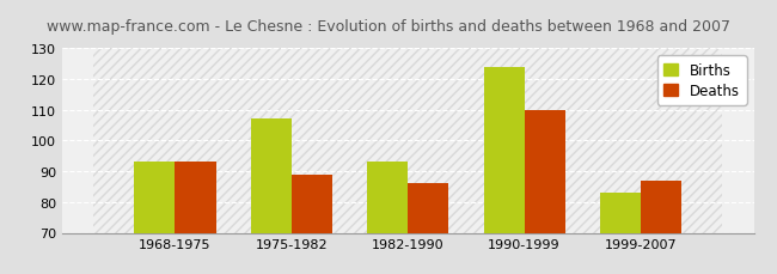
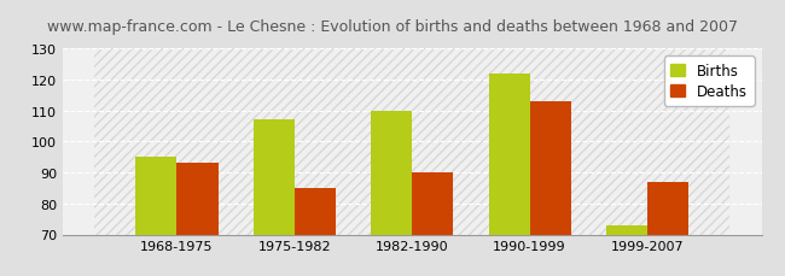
Births/1968-1975: 93 -> 95
Deaths/1975-1982: 89 -> 85
Births/1982-1990: 93 -> 110
Deaths/1982-1990: 86 -> 90
Births/1990-1999: 124 -> 122
Deaths/1990-1999: 110 -> 113
Births/1999-2007: 83 -> 73
